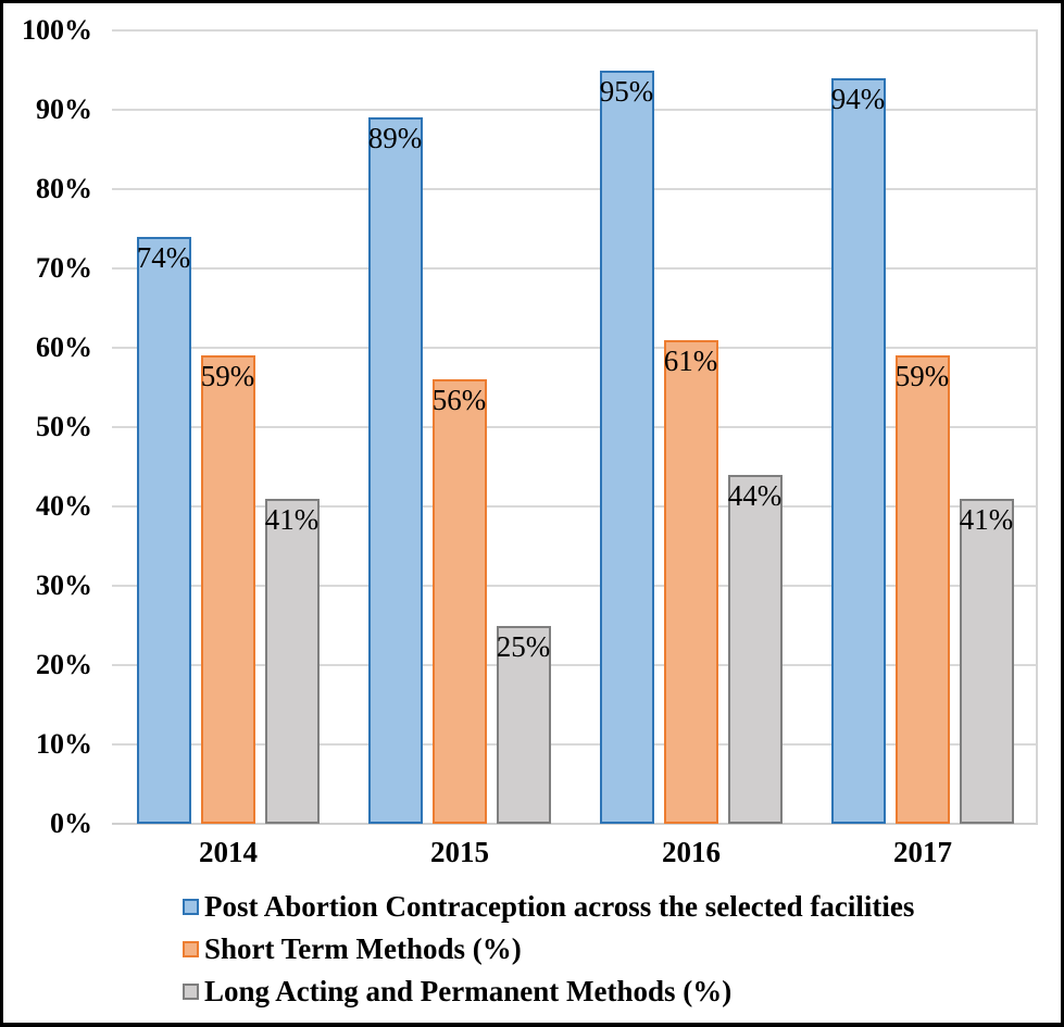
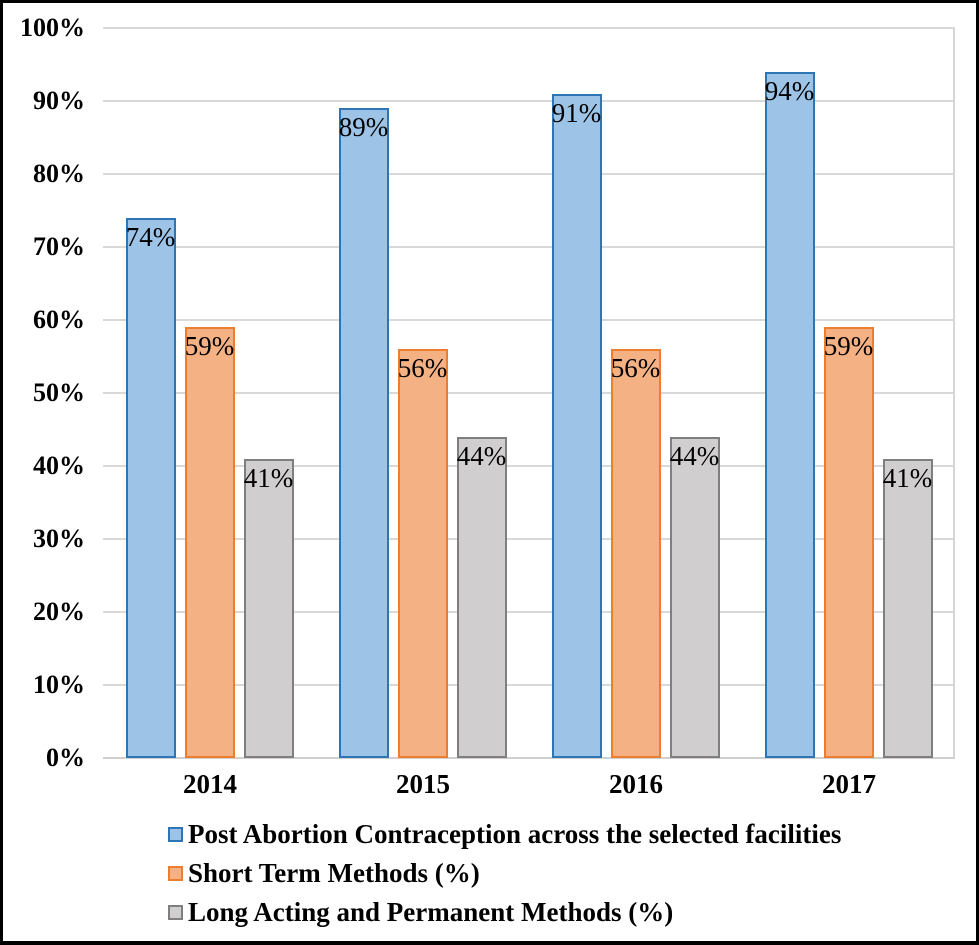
Long Acting and Permanent Methods (%)/2015: 25% -> 44%
Post Abortion Contraception across the selected facilities/2016: 95% -> 91%
Short Term Methods (%)/2016: 61% -> 56%
